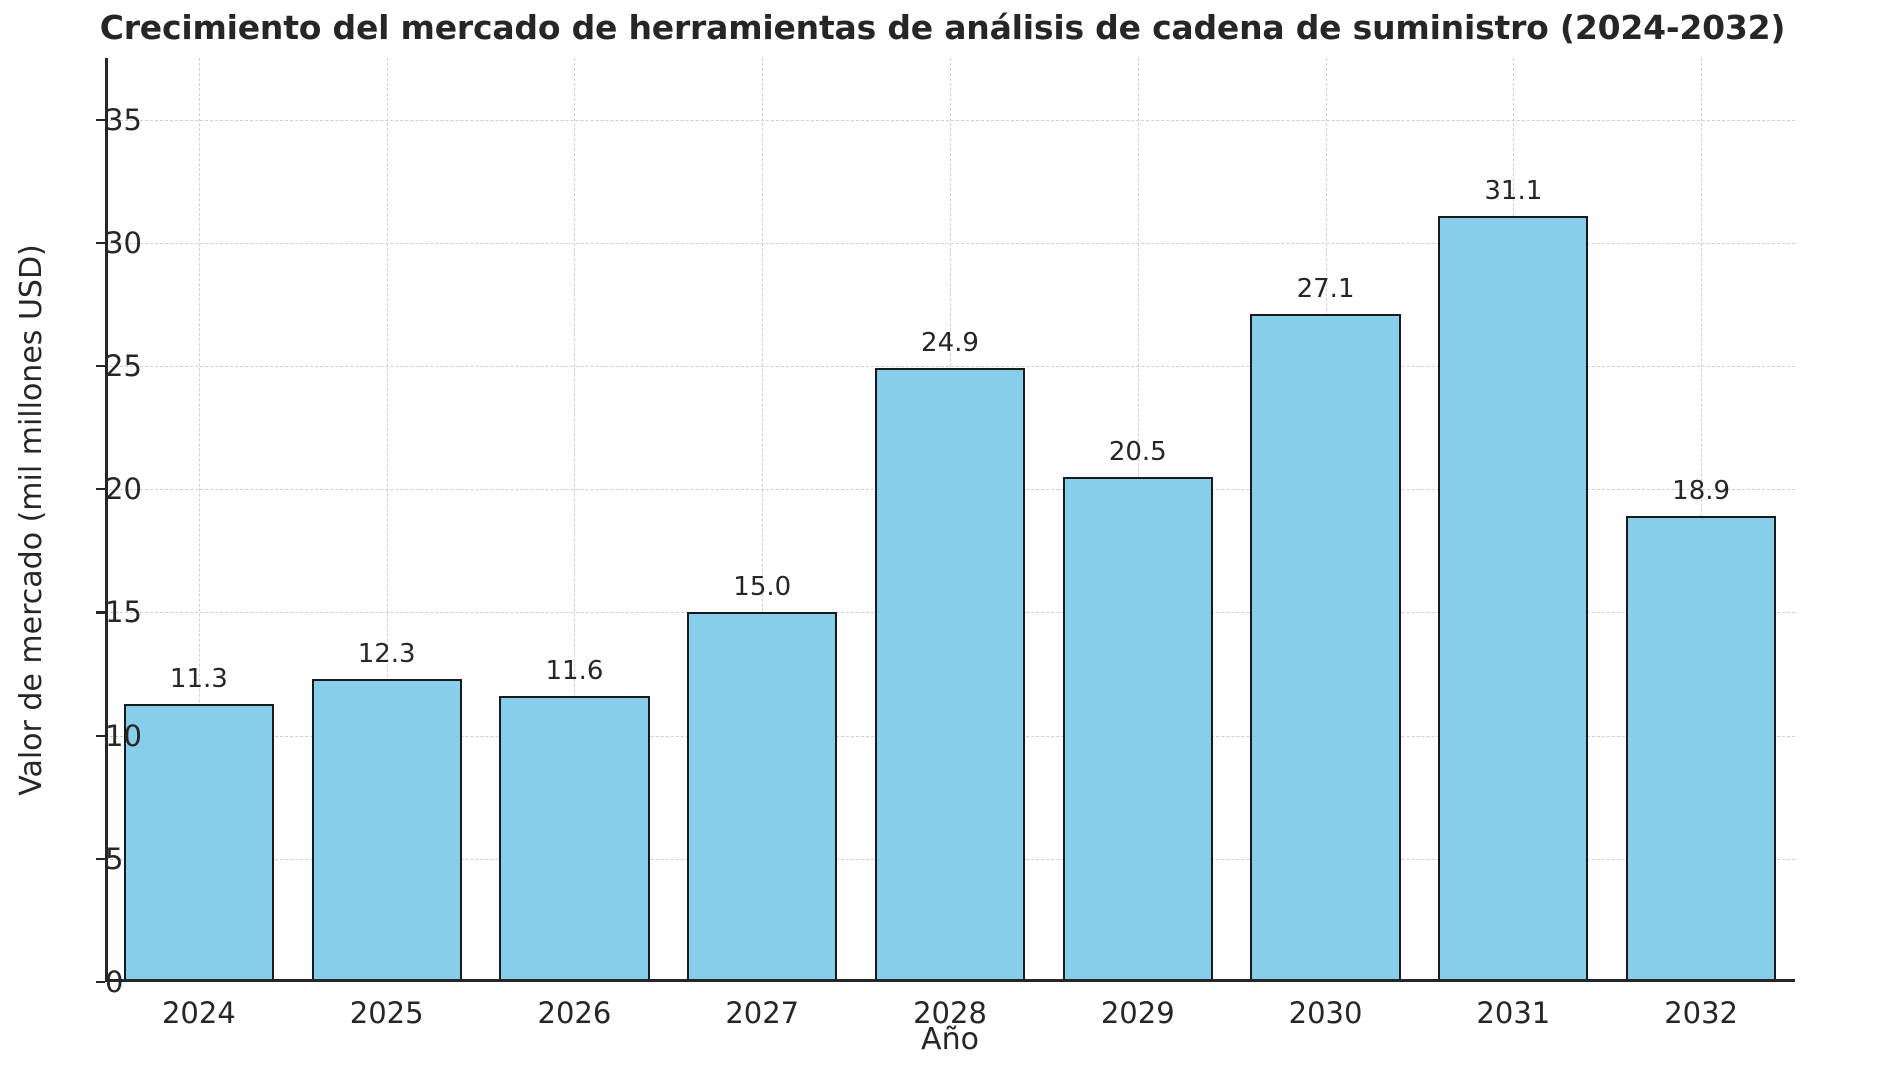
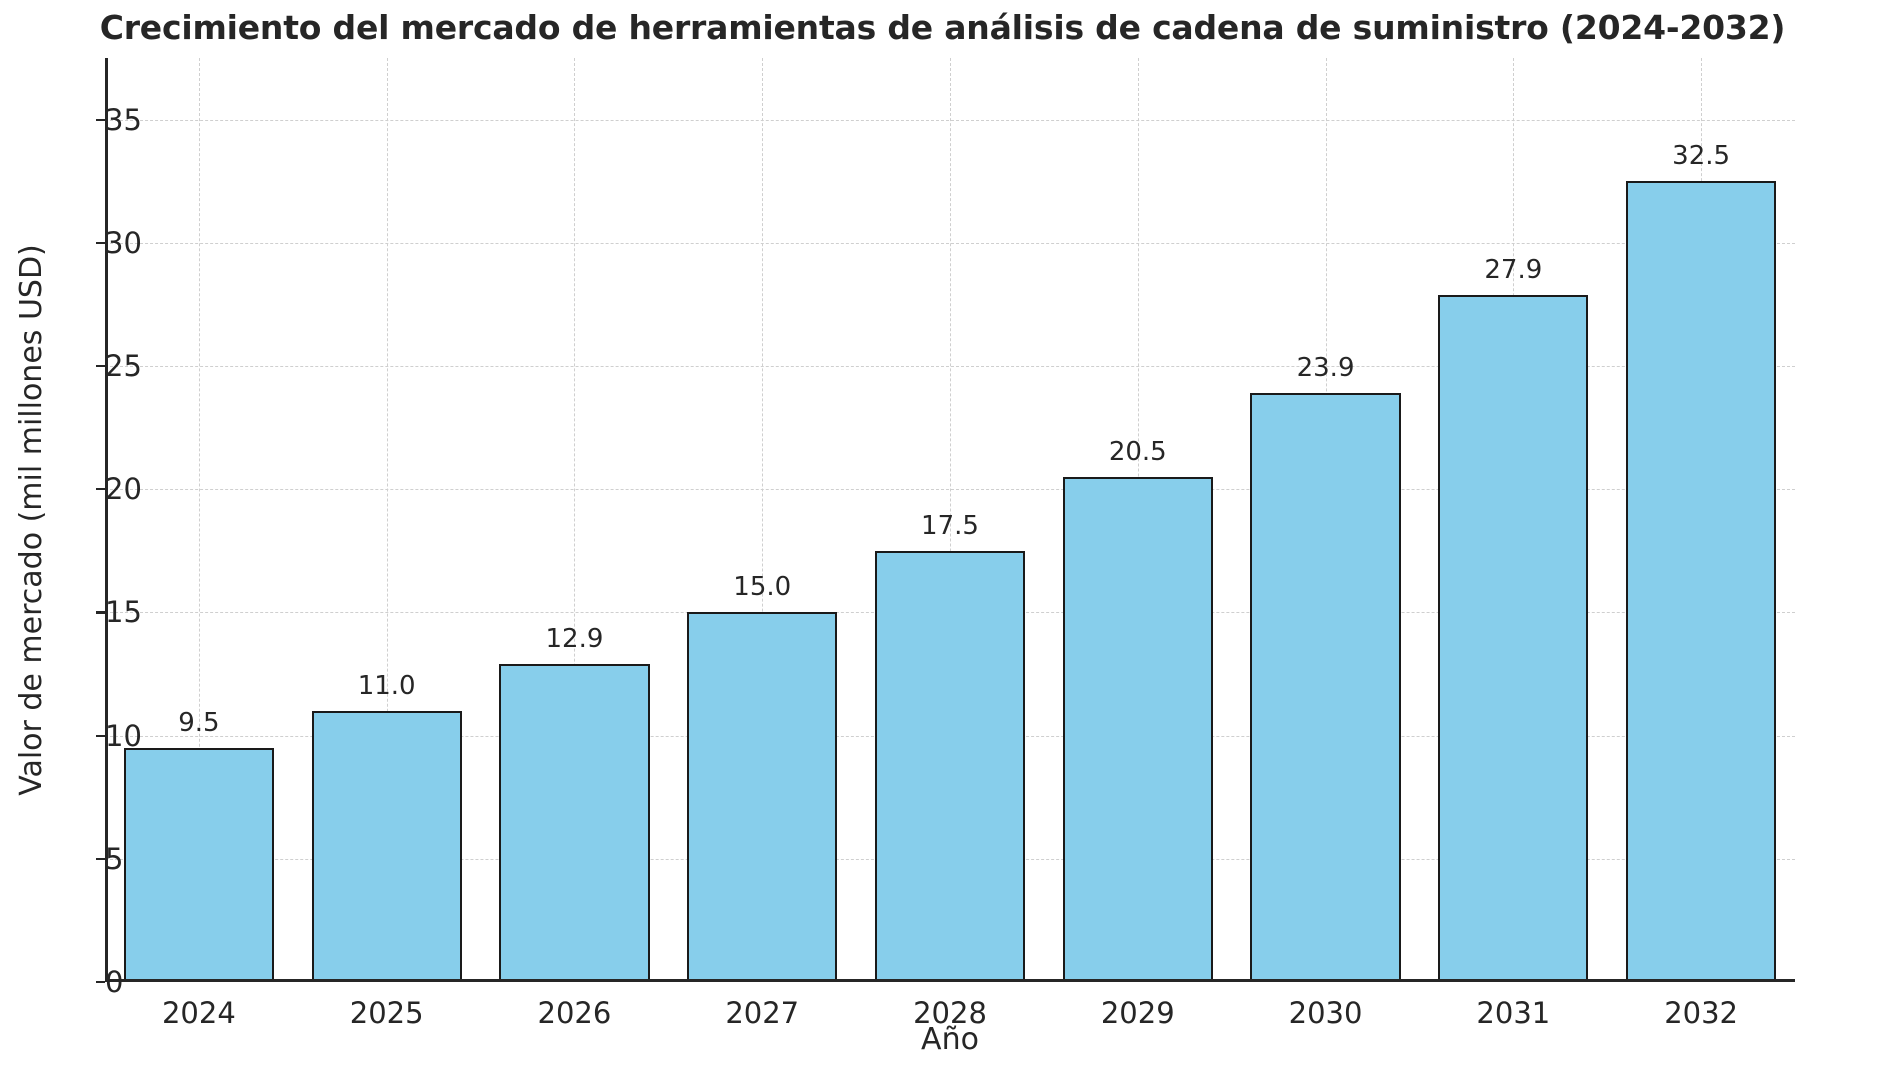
2024: 11.3 -> 9.5
2025: 12.3 -> 11.0
2026: 11.6 -> 12.9
2028: 24.9 -> 17.5
2030: 27.1 -> 23.9
2031: 31.1 -> 27.9
2032: 18.9 -> 32.5
